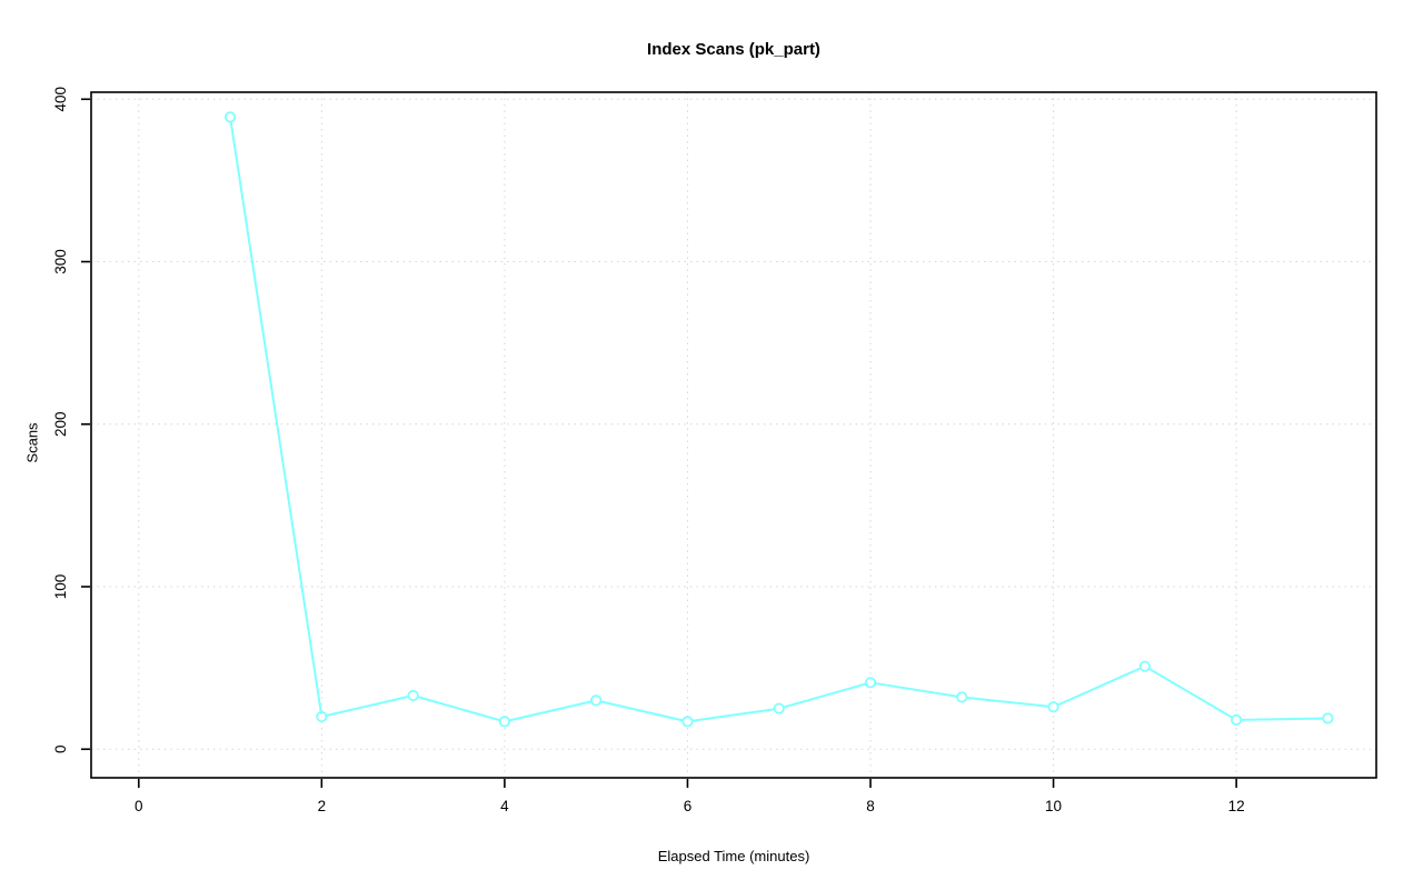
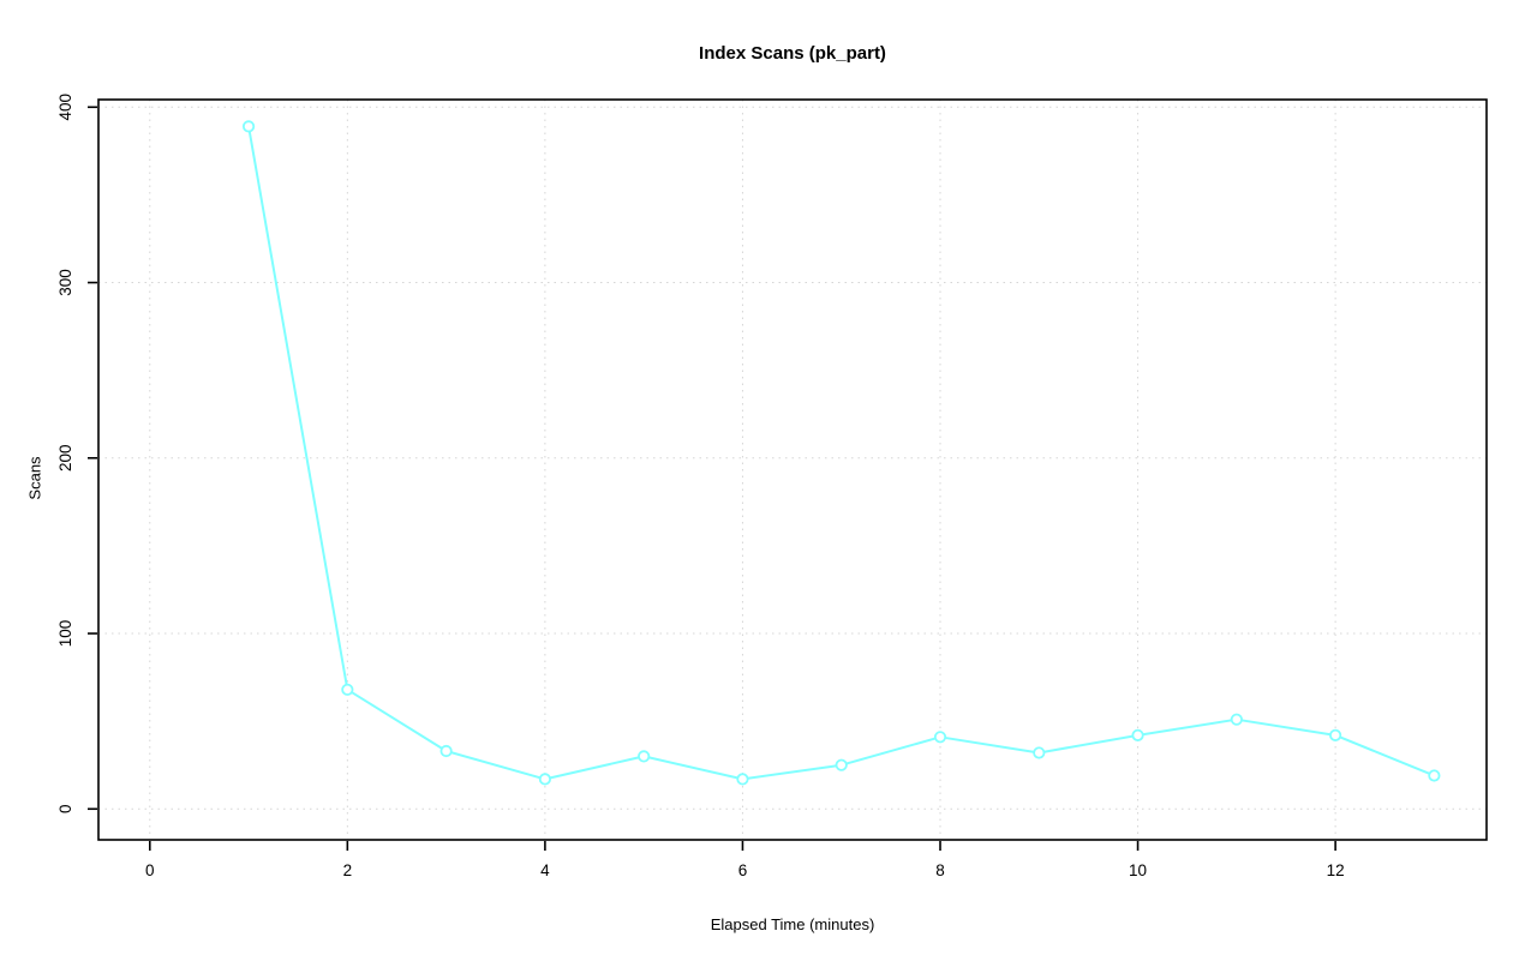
2: 20 -> 68
10: 26 -> 42
12: 18 -> 42
